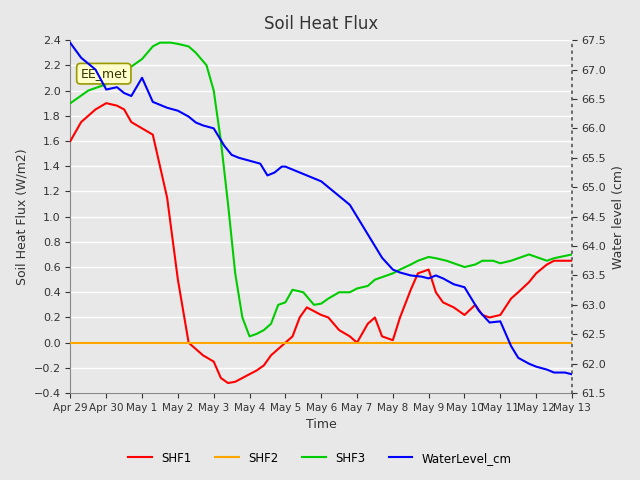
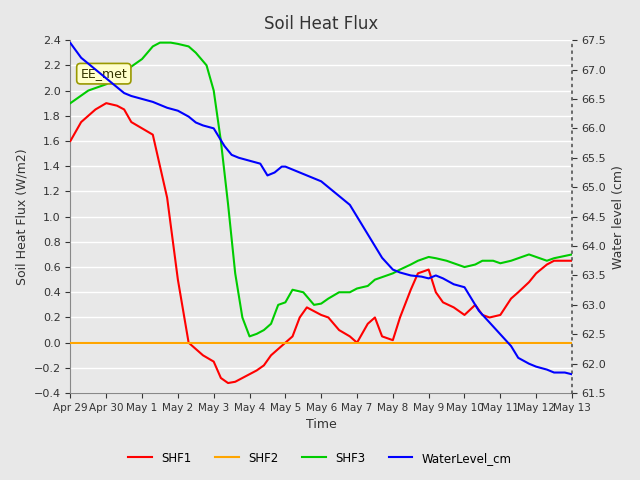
WaterLevel_cm/Apr 30: 66.66 -> 66.85
WaterLevel_cm/May 1: 66.86 -> 66.50
WaterLevel_cm/May 11: 62.72 -> 62.50
